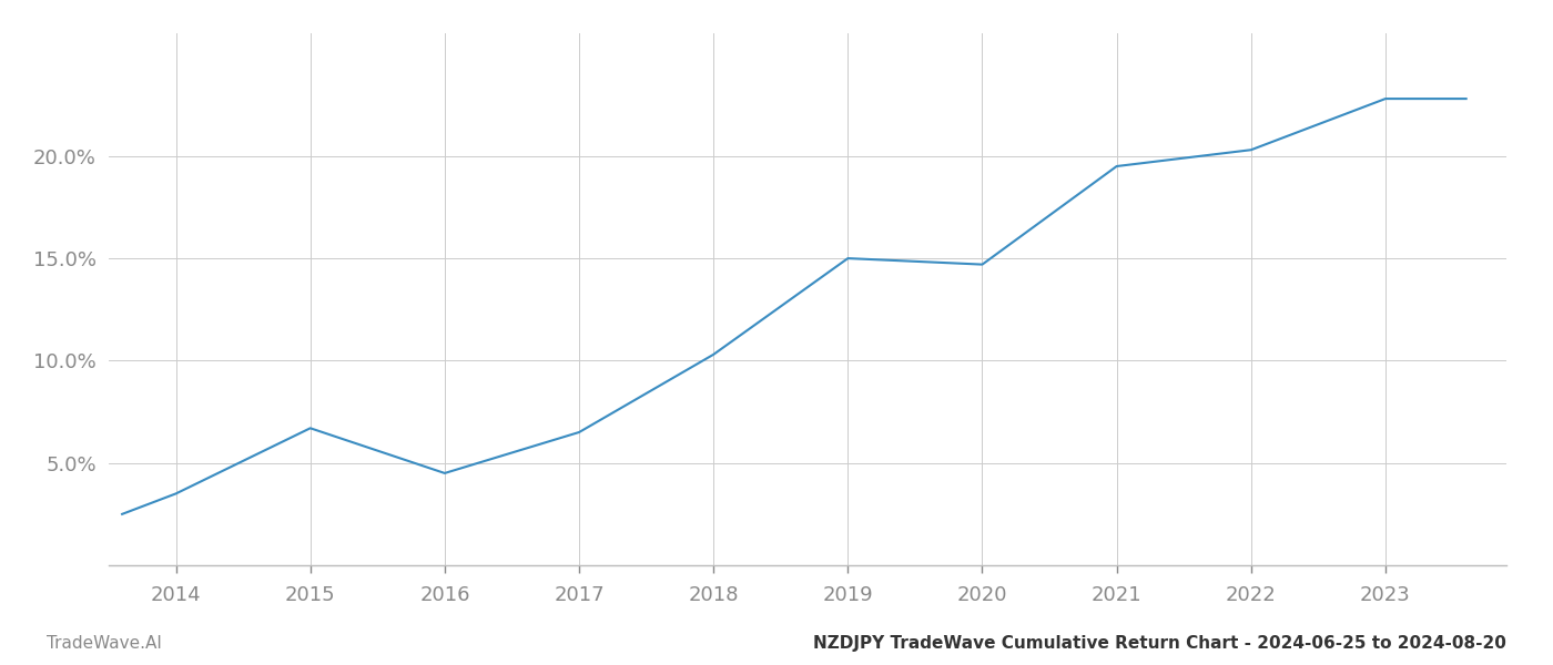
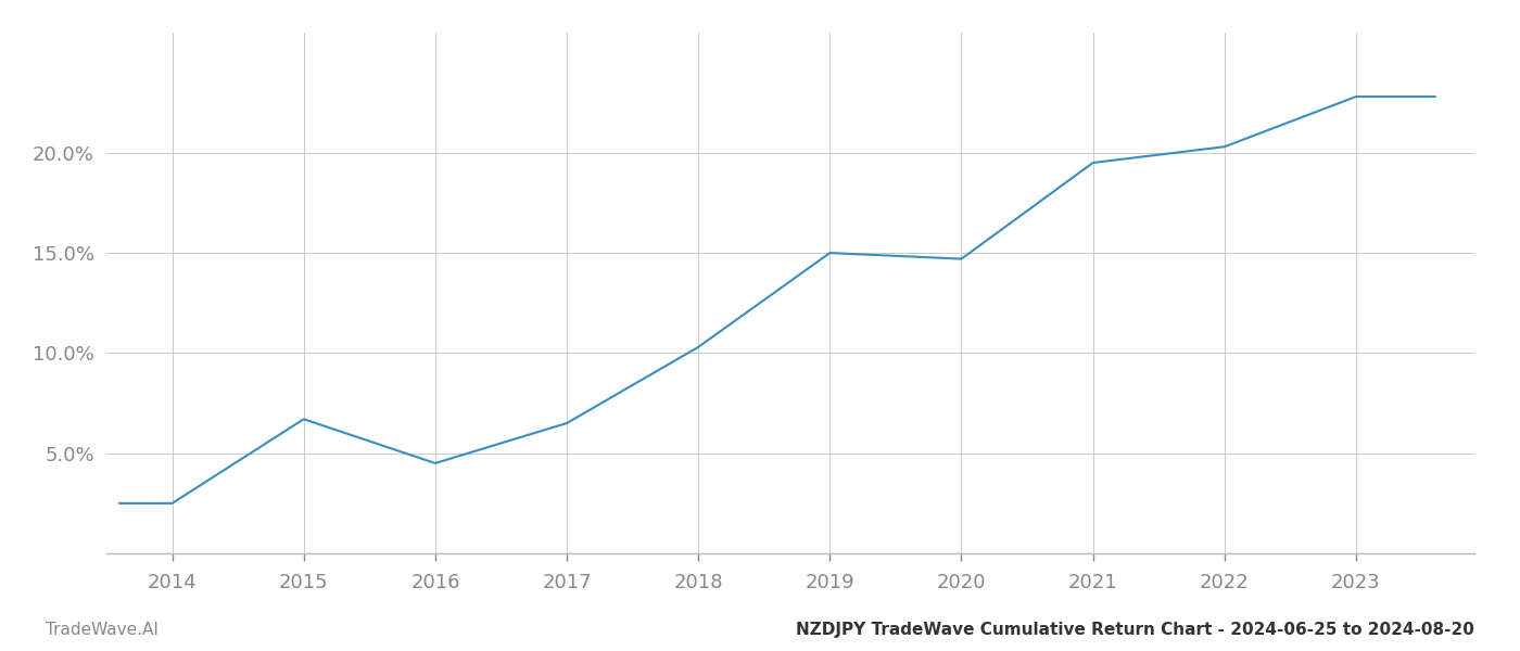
2014: 3.5% -> 2.5%
